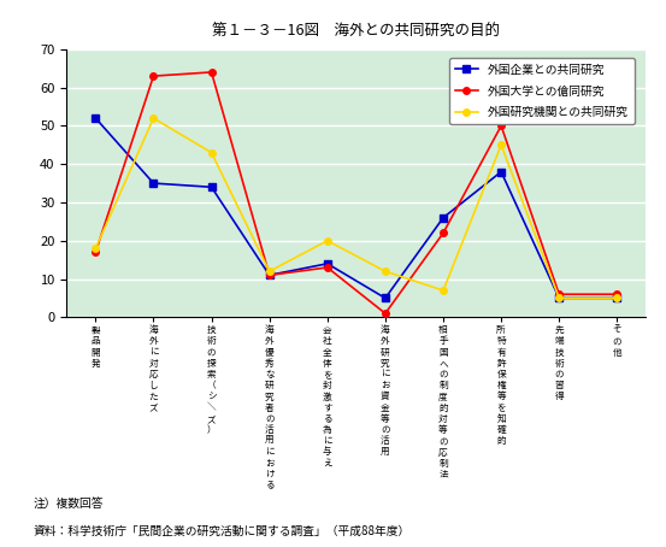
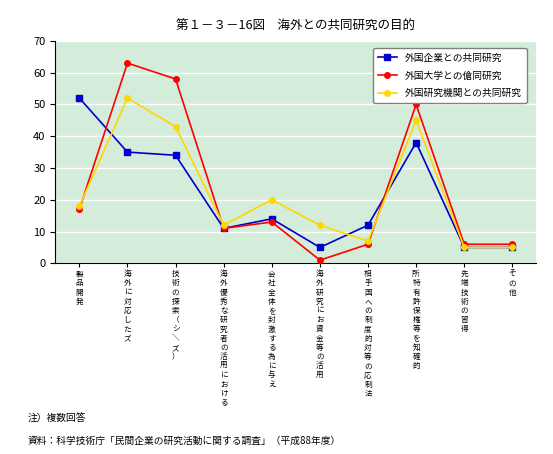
外国大学との傖同研究/技 術 の 探 索 （ シ ＼ ズ ）: 64 -> 58
外国企業との共同研究/相 手 国 へ の 制 度 的 対 等 の 応 制 法: 26 -> 12
外国大学との傖同研究/相 手 国 へ の 制 度 的 対 等 の 応 制 法: 22 -> 6
